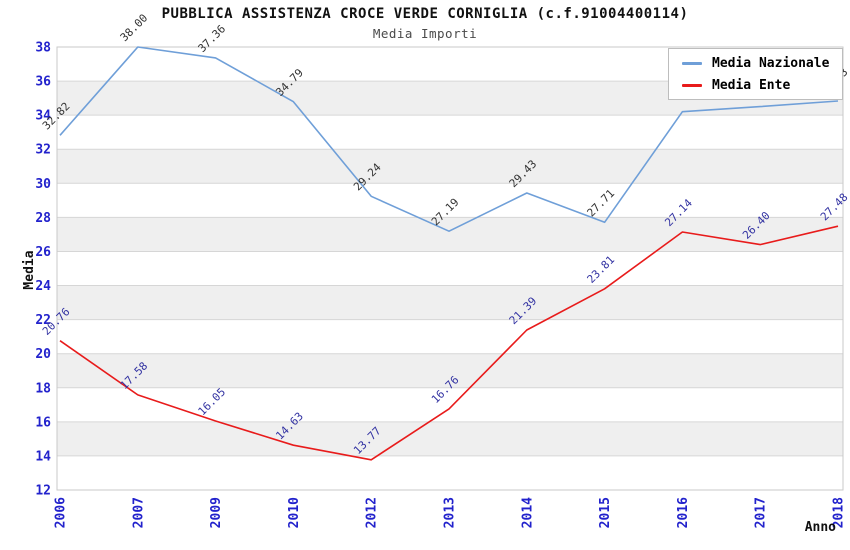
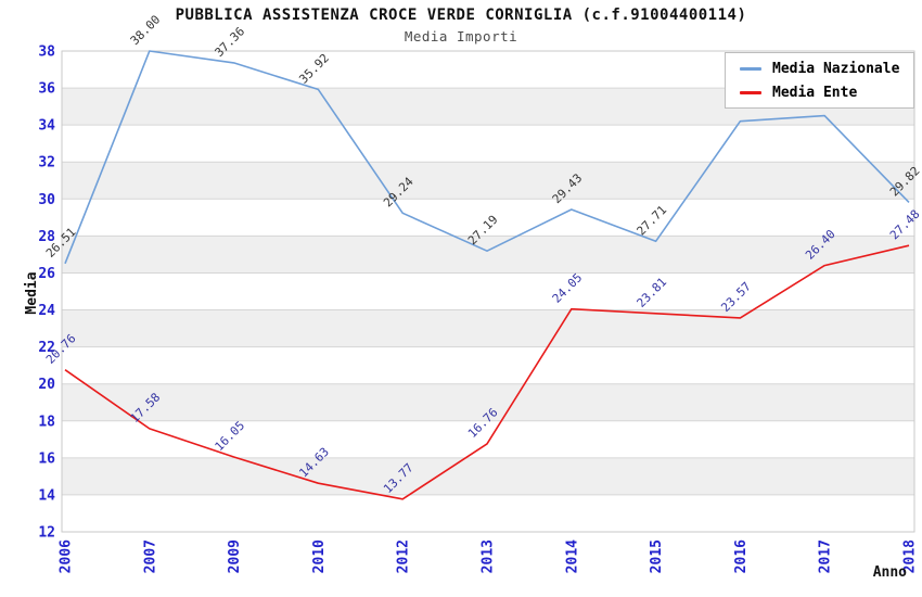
Media Nazionale/2006: 32.82 -> 26.51
Media Nazionale/2010: 34.79 -> 35.92
Media Ente/2014: 21.39 -> 24.05
Media Ente/2016: 27.14 -> 23.57
Media Nazionale/2018: 34.83 -> 29.82
